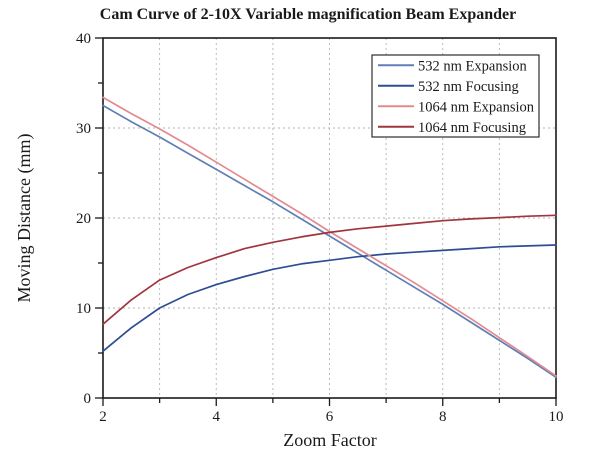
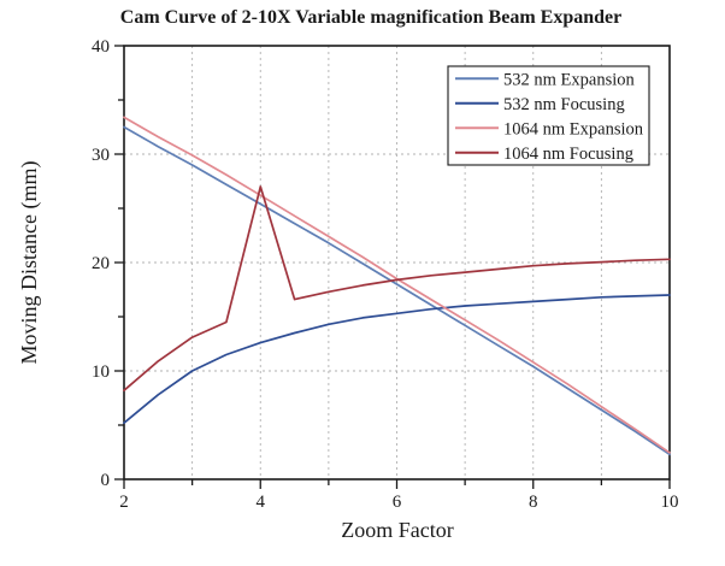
1064 nm Focusing/4: 16 -> 27
